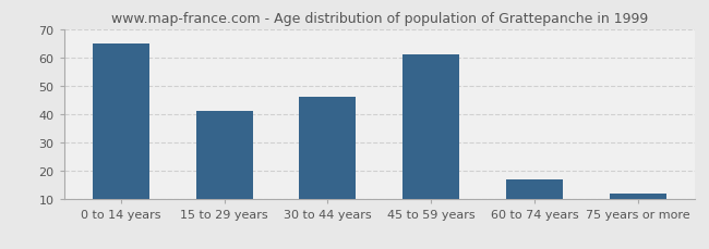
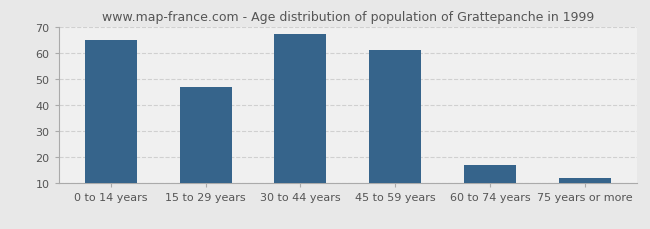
15 to 29 years: 41 -> 47
30 to 44 years: 46 -> 67
